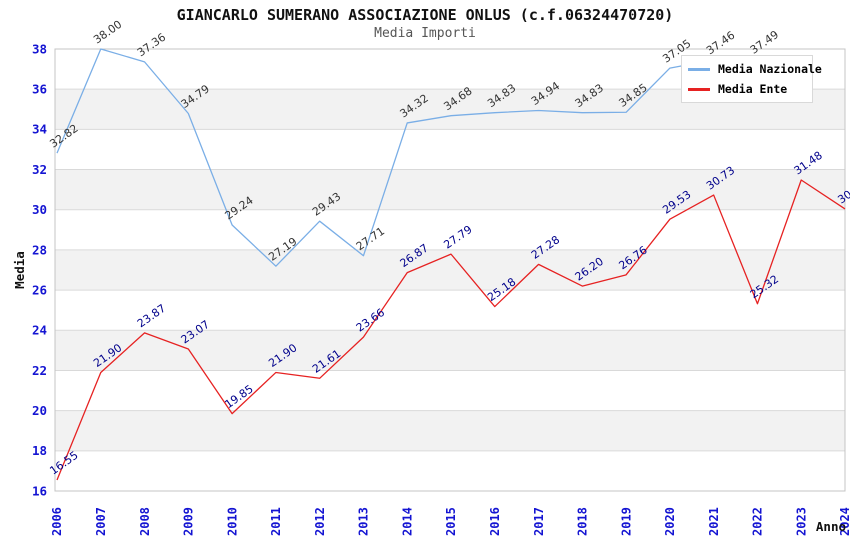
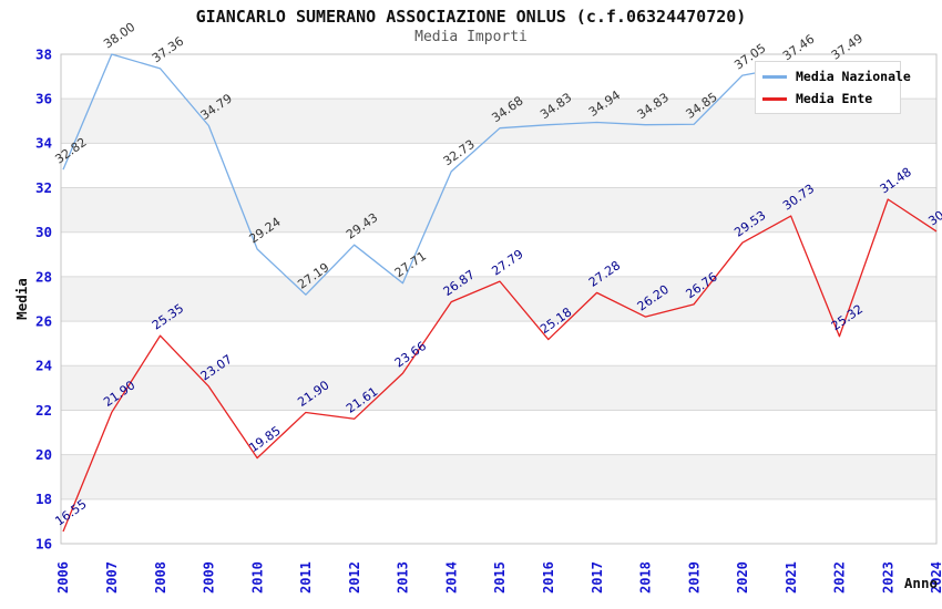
Media Ente/2008: 23.87 -> 25.35
Media Nazionale/2014: 34.32 -> 32.73
